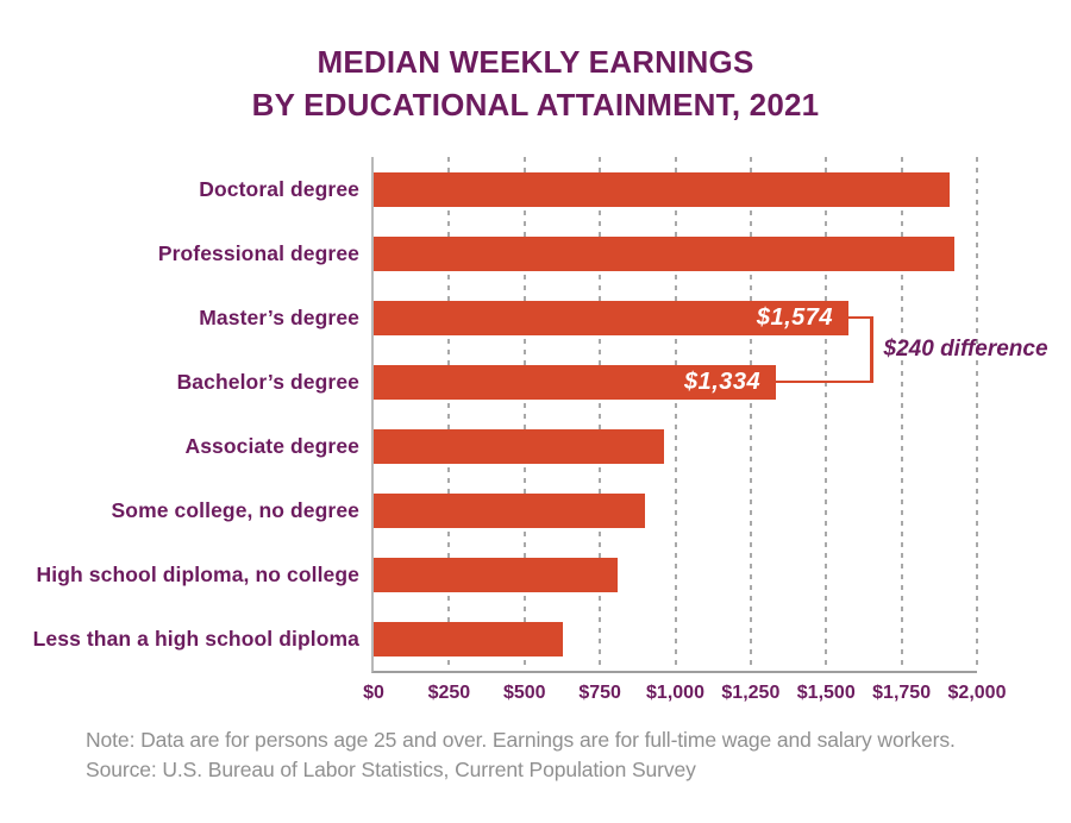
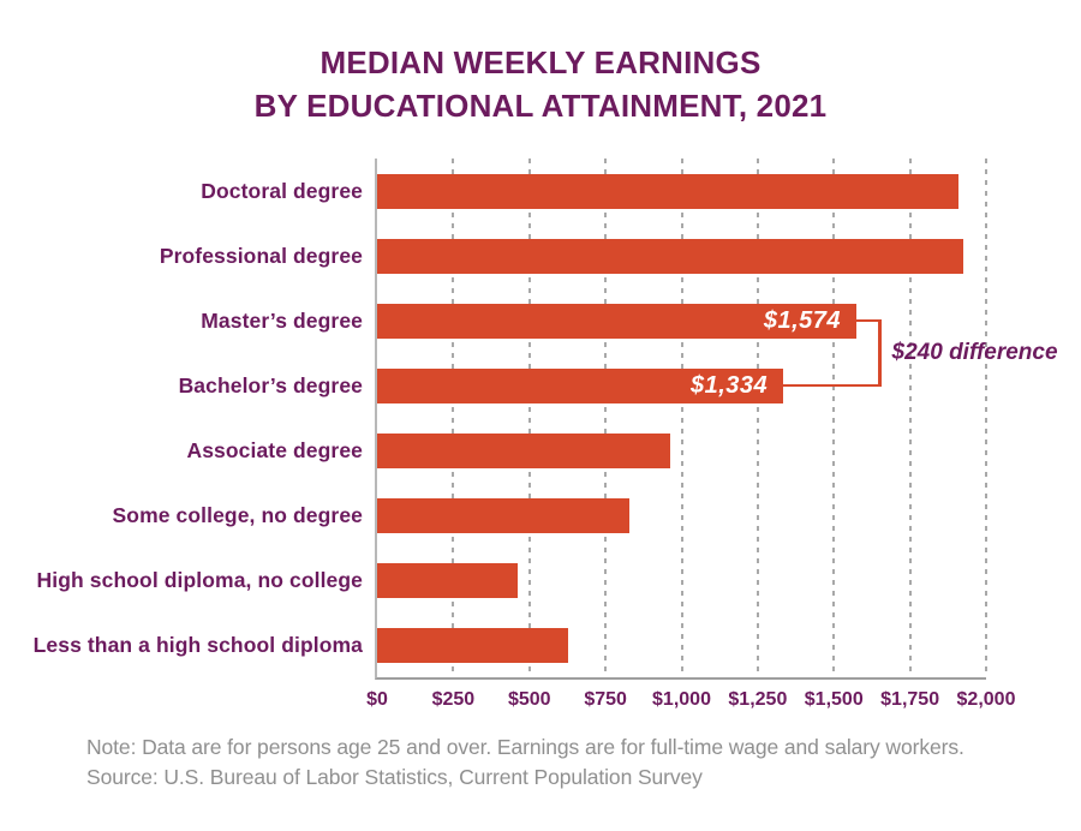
Some college, no degree: $900 -> $830
High school diploma, no college: $810 -> $460
